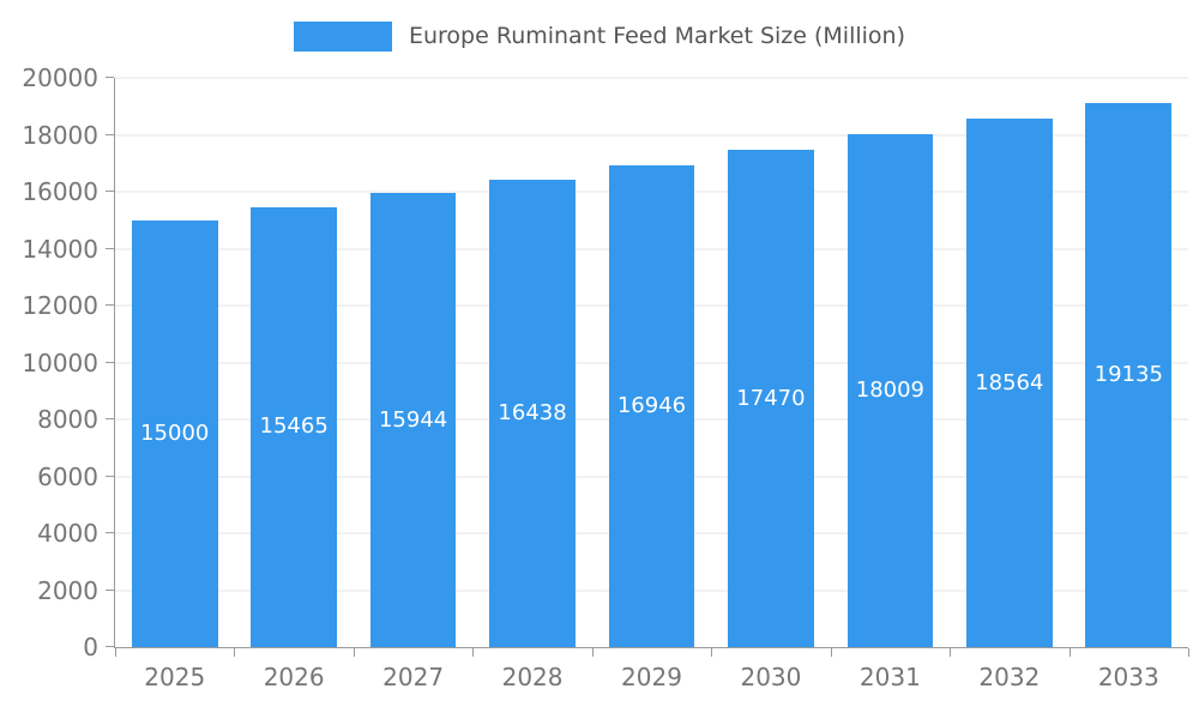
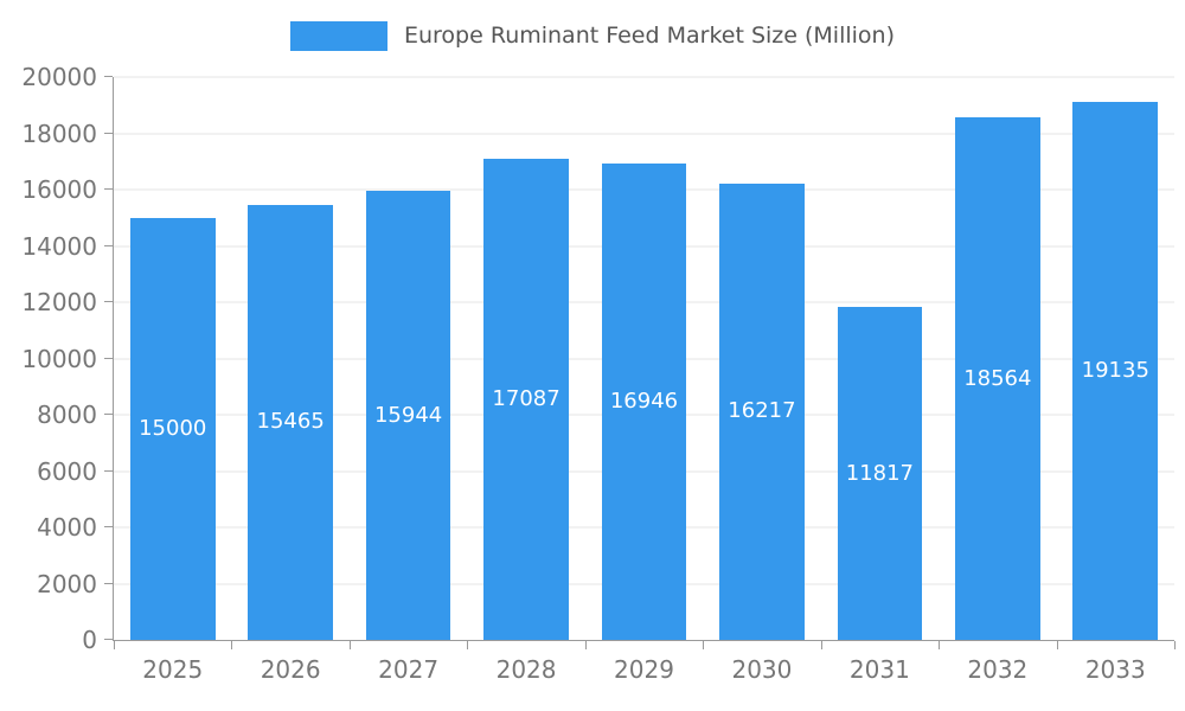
2028: 16438 -> 17087
2030: 17470 -> 16217
2031: 18009 -> 11817
